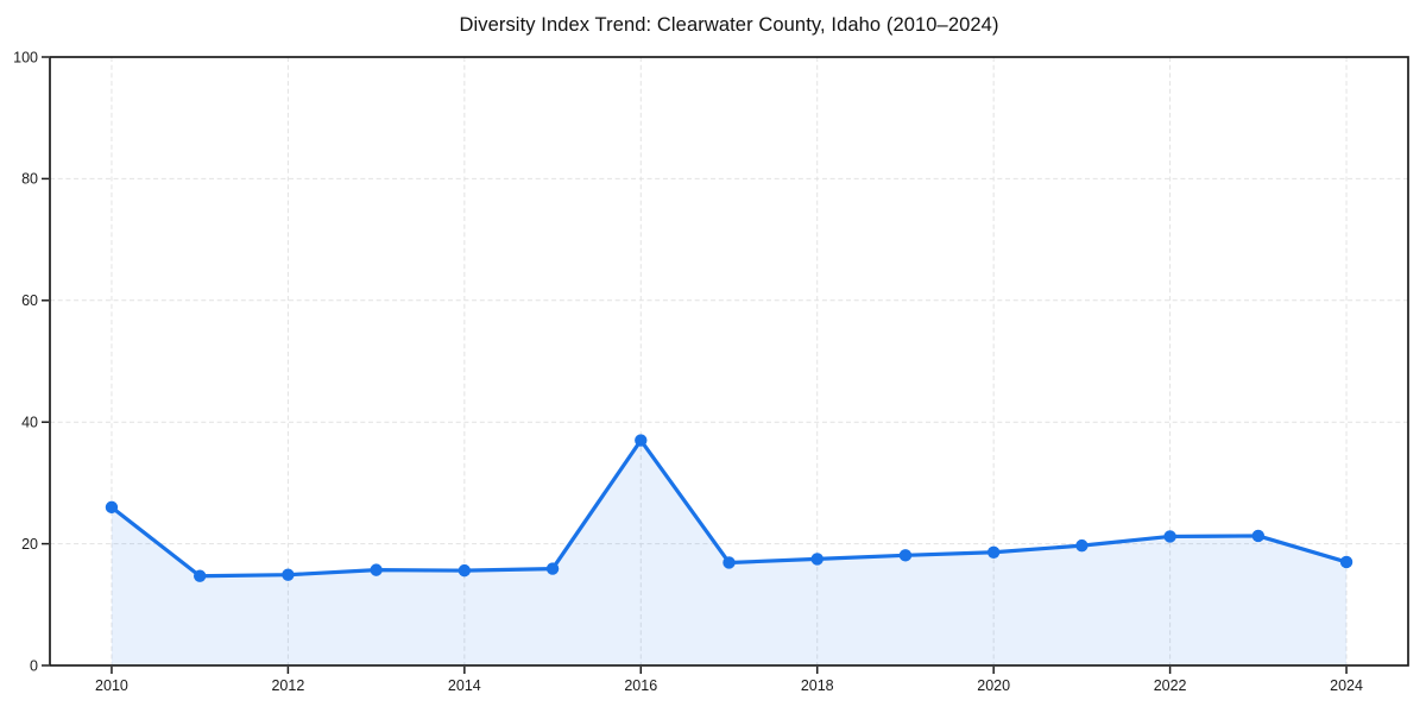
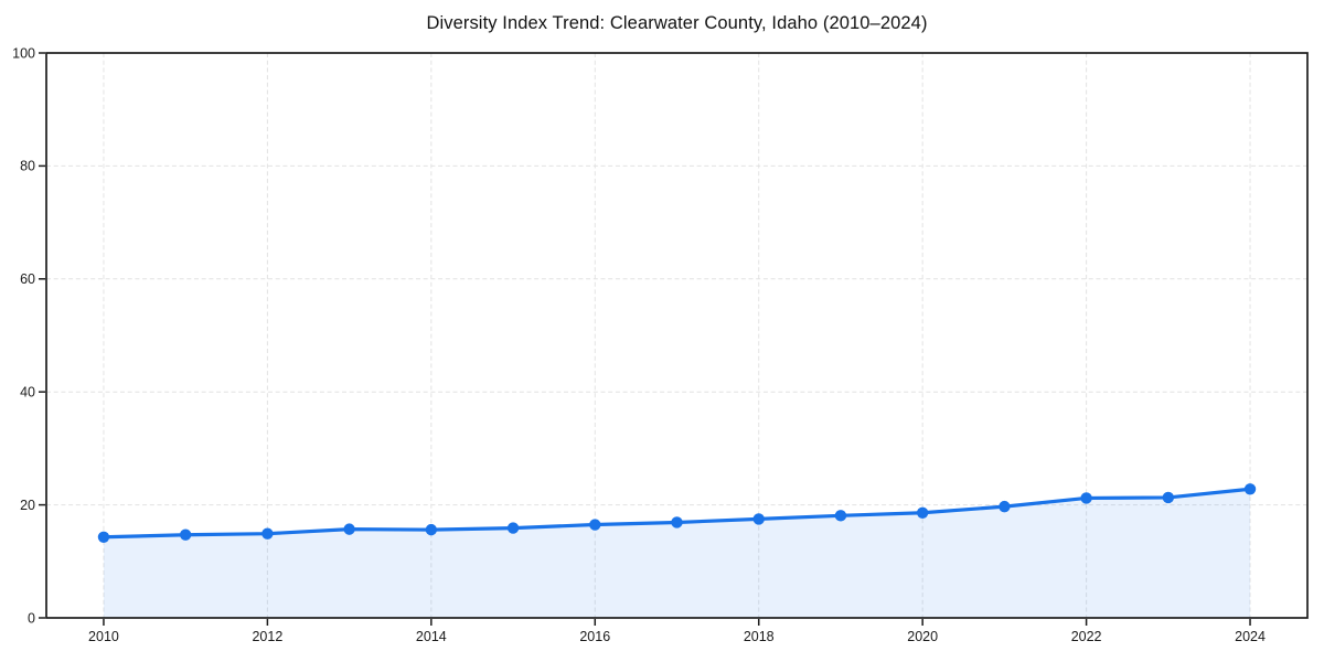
2010: 26 -> 14
2016: 37 -> 16
2024: 17 -> 23
